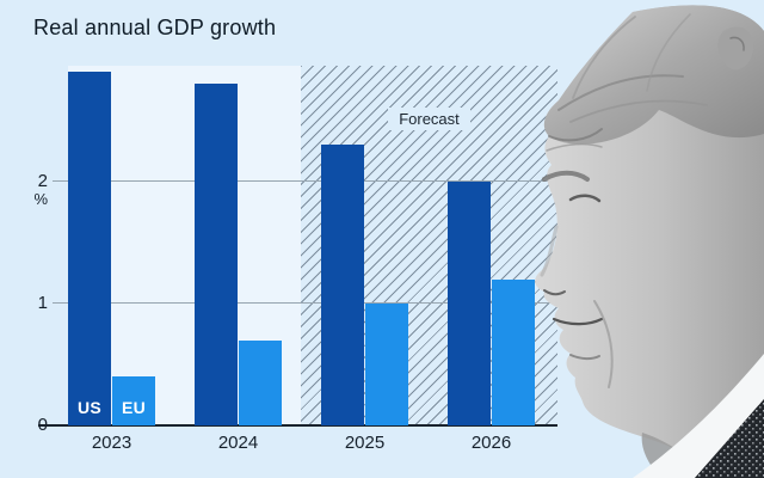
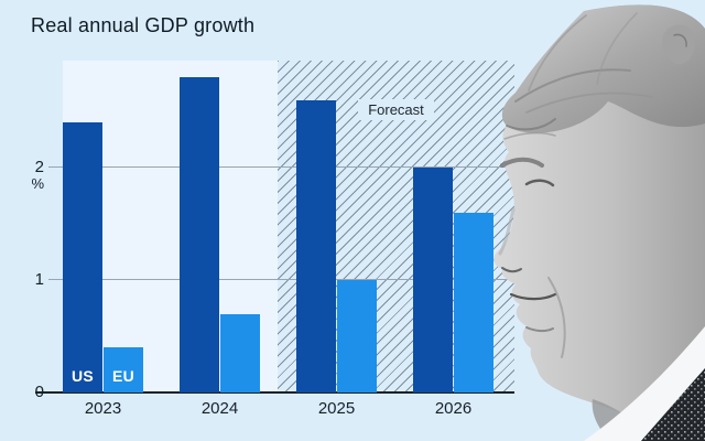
US/2023: 2.9 -> 2.4
US/2025: 2.3 -> 2.6
EU/2026: 1.2 -> 1.6
